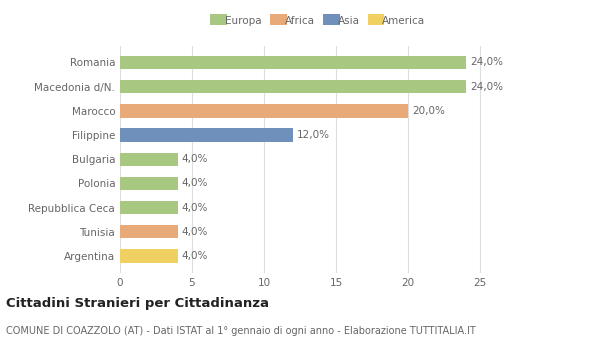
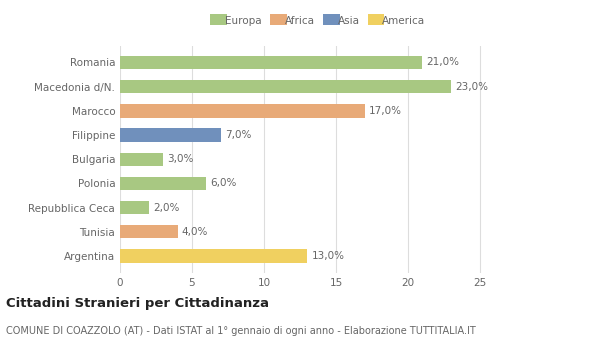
Romania: 24,0% -> 21,0%
Macedonia d/N.: 24,0% -> 23,0%
Marocco: 20,0% -> 17,0%
Filippine: 12,0% -> 7,0%
Bulgaria: 4,0% -> 3,0%
Polonia: 4,0% -> 6,0%
Repubblica Ceca: 4,0% -> 2,0%
Argentina: 4,0% -> 13,0%
